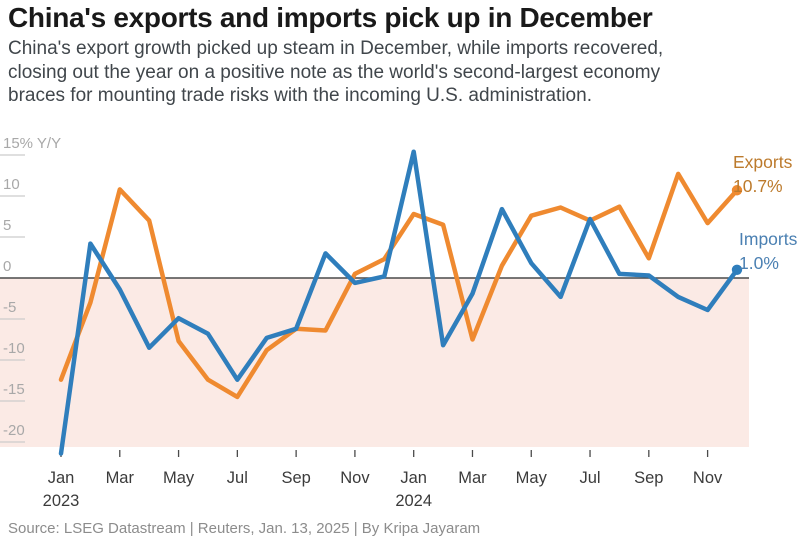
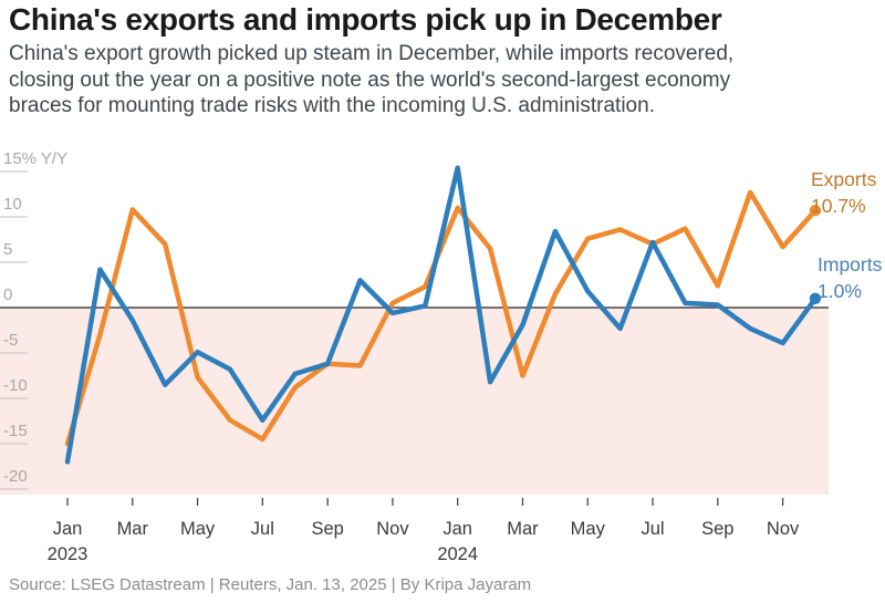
Exports/Jan 2023: -12 -> -15
Imports/Jan 2023: -21 -> -17
Exports/Jan 2024: 8 -> 11
